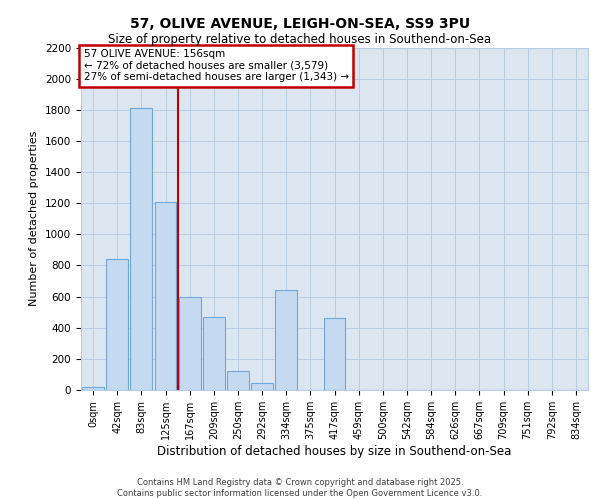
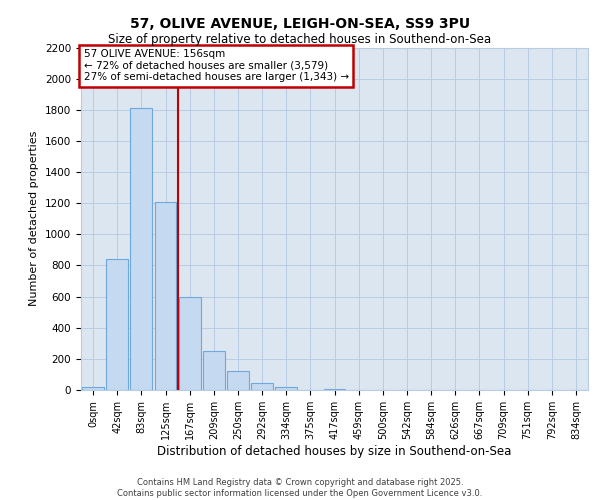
209sqm: 470 -> 250
334sqm: 640 -> 20
417sqm: 460 -> 0
